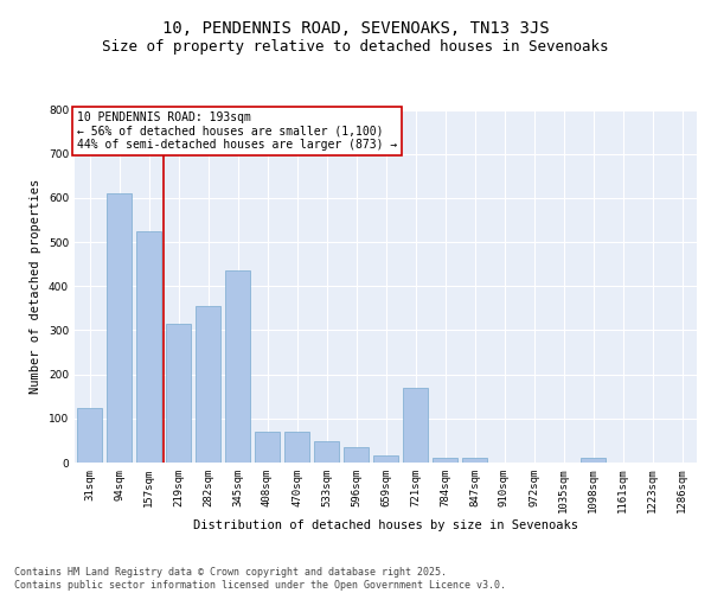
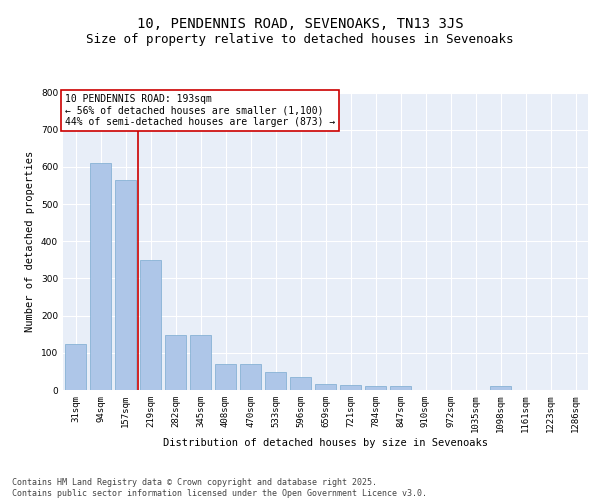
157sqm: 525 -> 565
219sqm: 315 -> 350
282sqm: 355 -> 148
345sqm: 435 -> 148
721sqm: 170 -> 14
